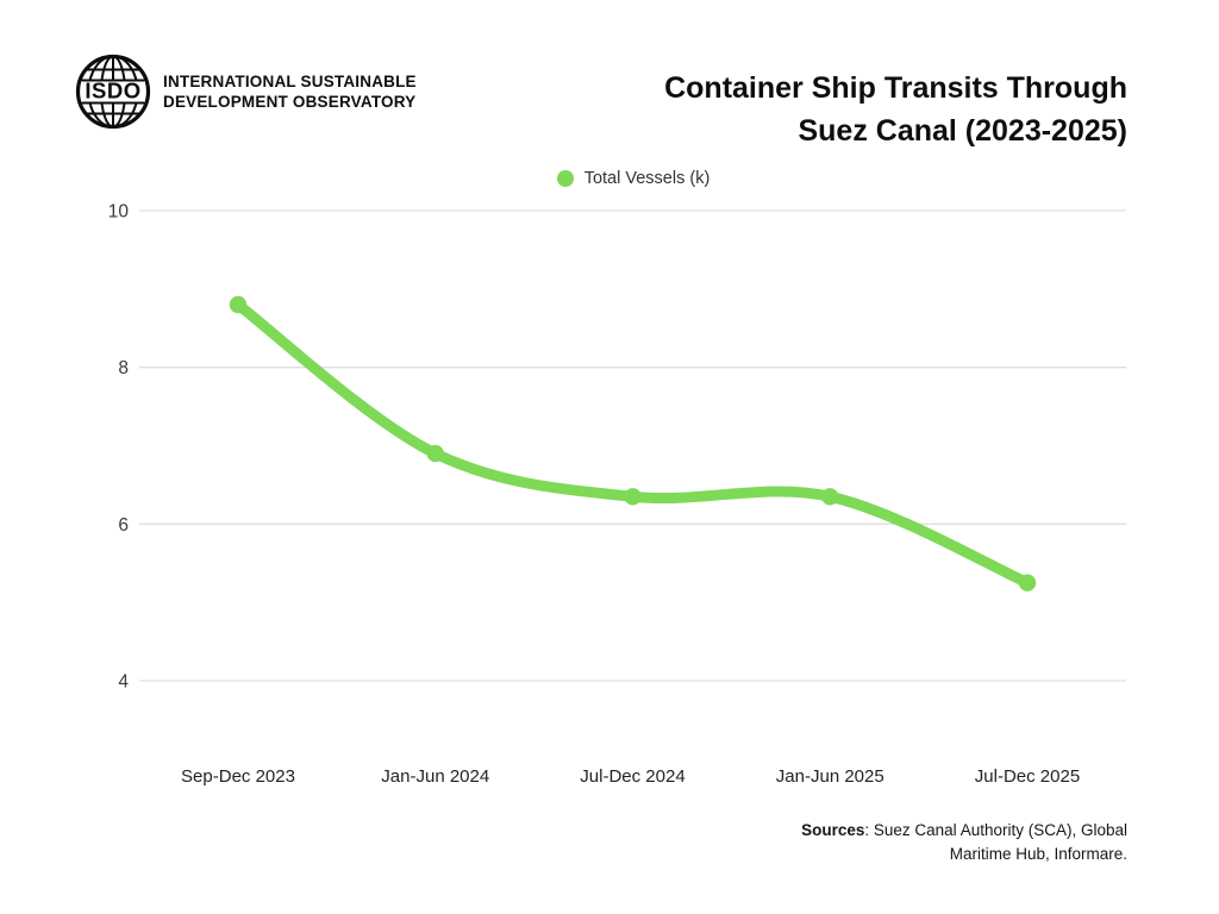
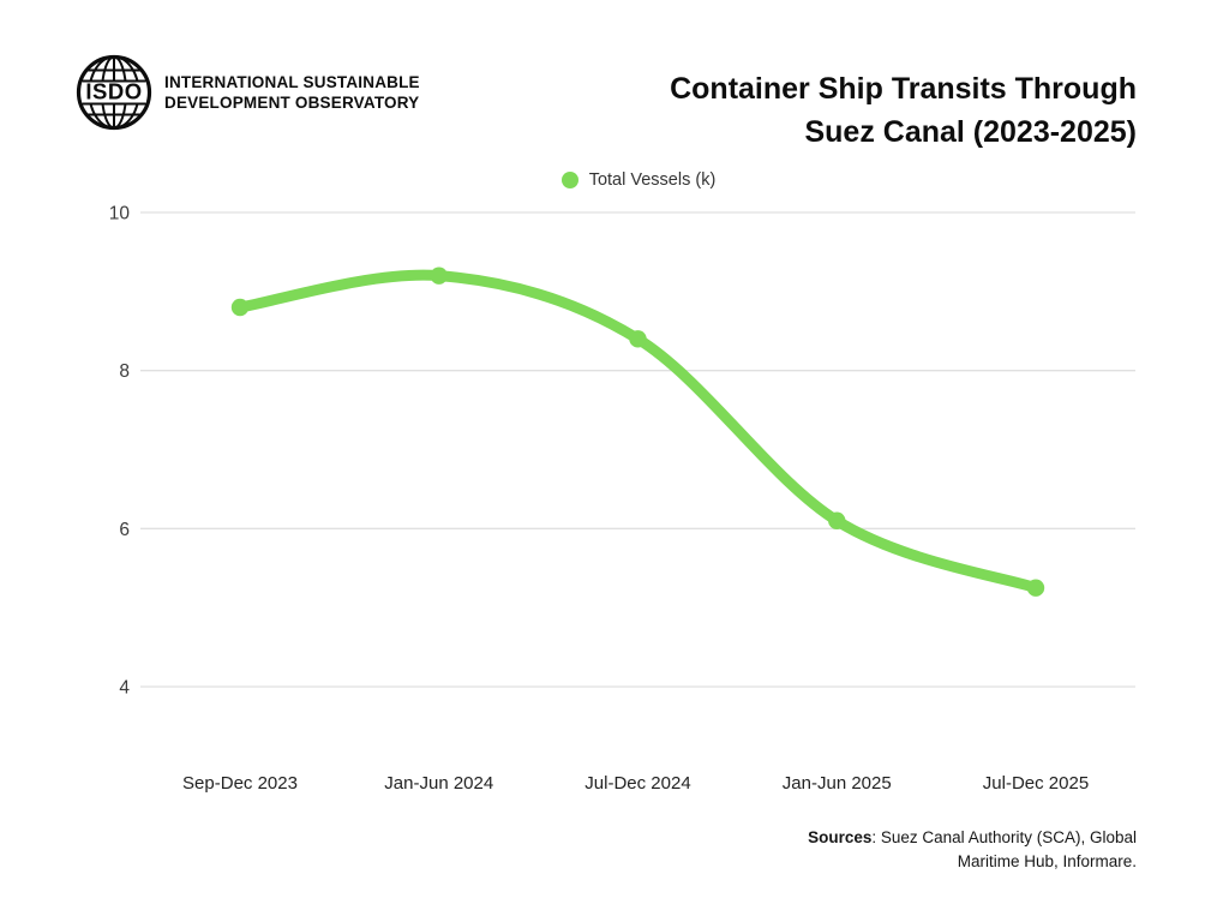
Jan-Jun 2024: 6.9 -> 9.2
Jul-Dec 2024: 6.3 -> 8.4
Jan-Jun 2025: 6.3 -> 6.1
